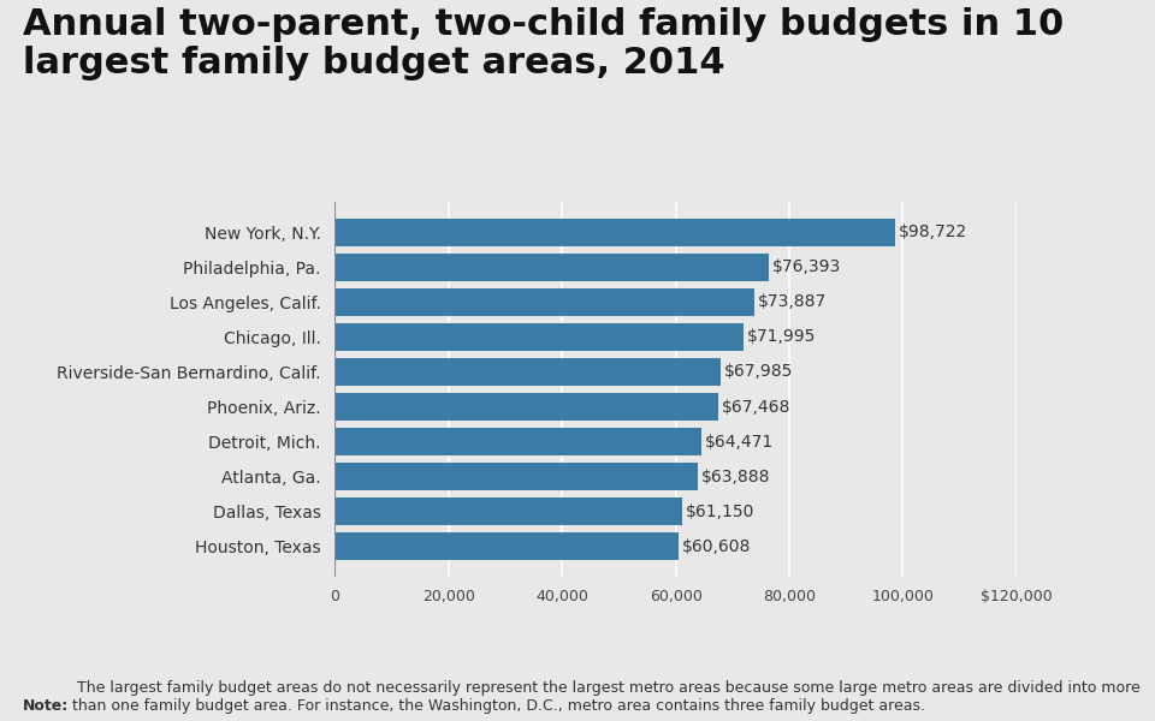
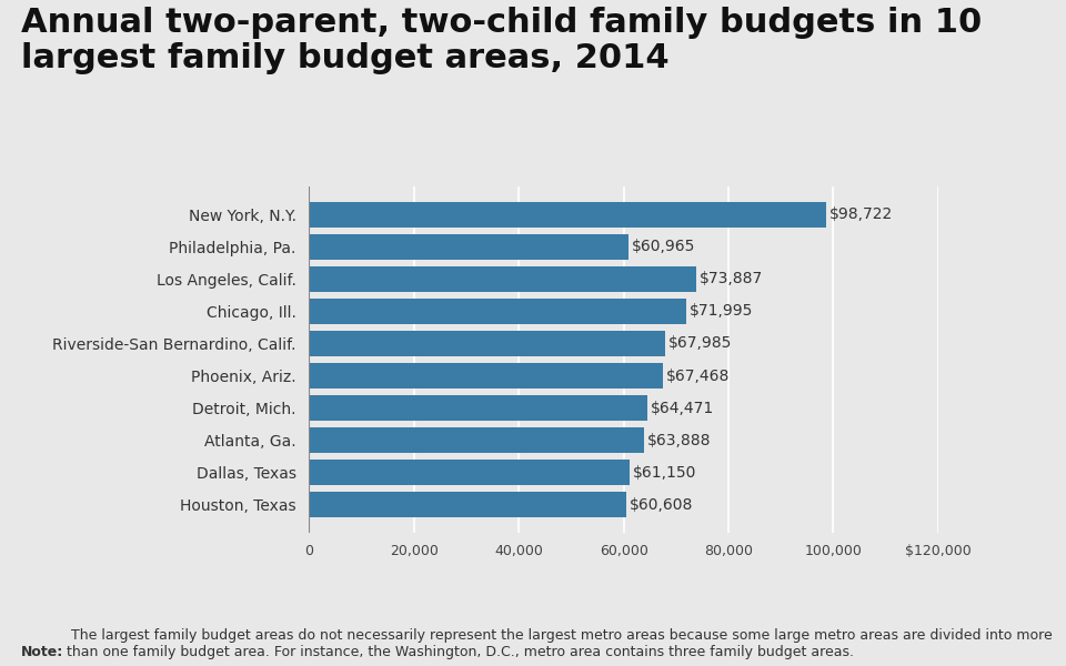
Philadelphia, Pa.: $76,393 -> $60,965
